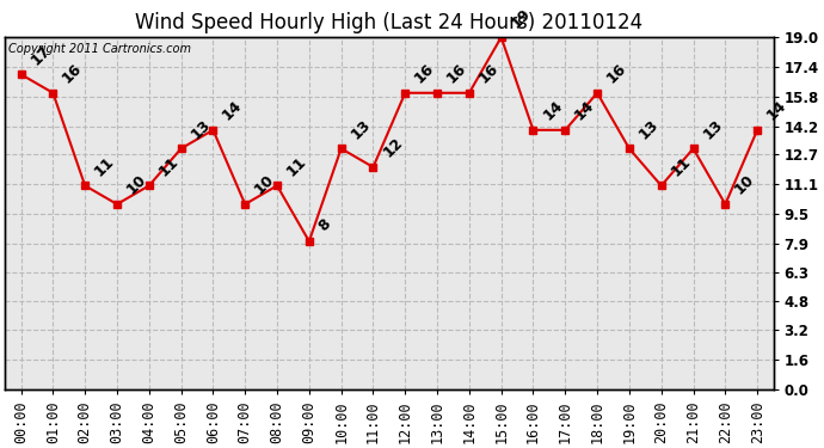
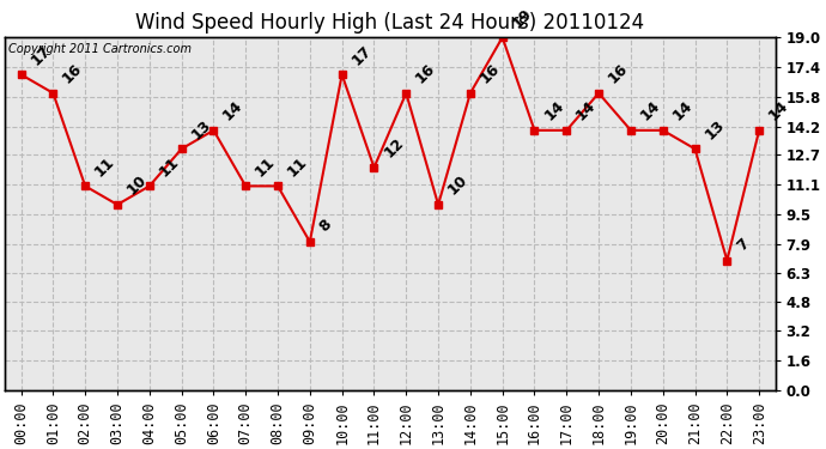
07:00: 10 -> 11
10:00: 13 -> 17
13:00: 16 -> 10
19:00: 13 -> 14
20:00: 11 -> 14
22:00: 10 -> 7
